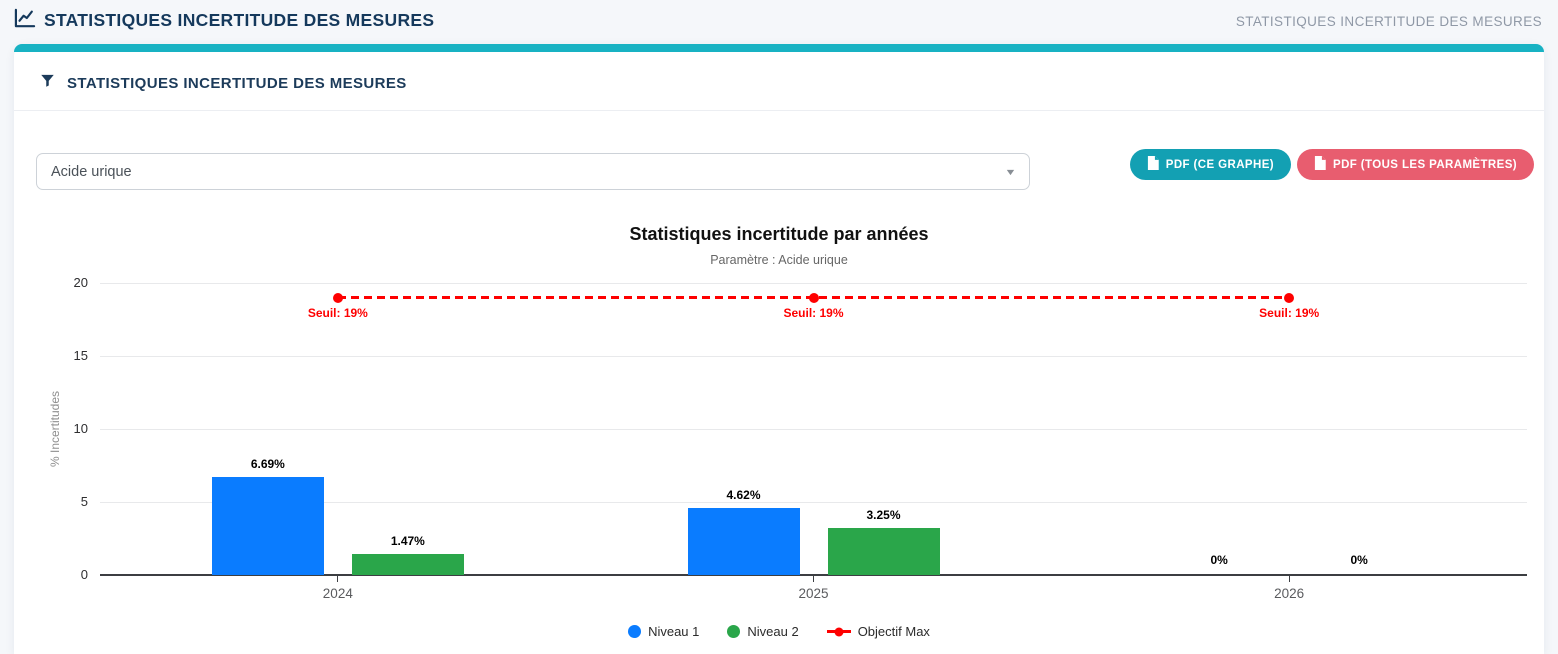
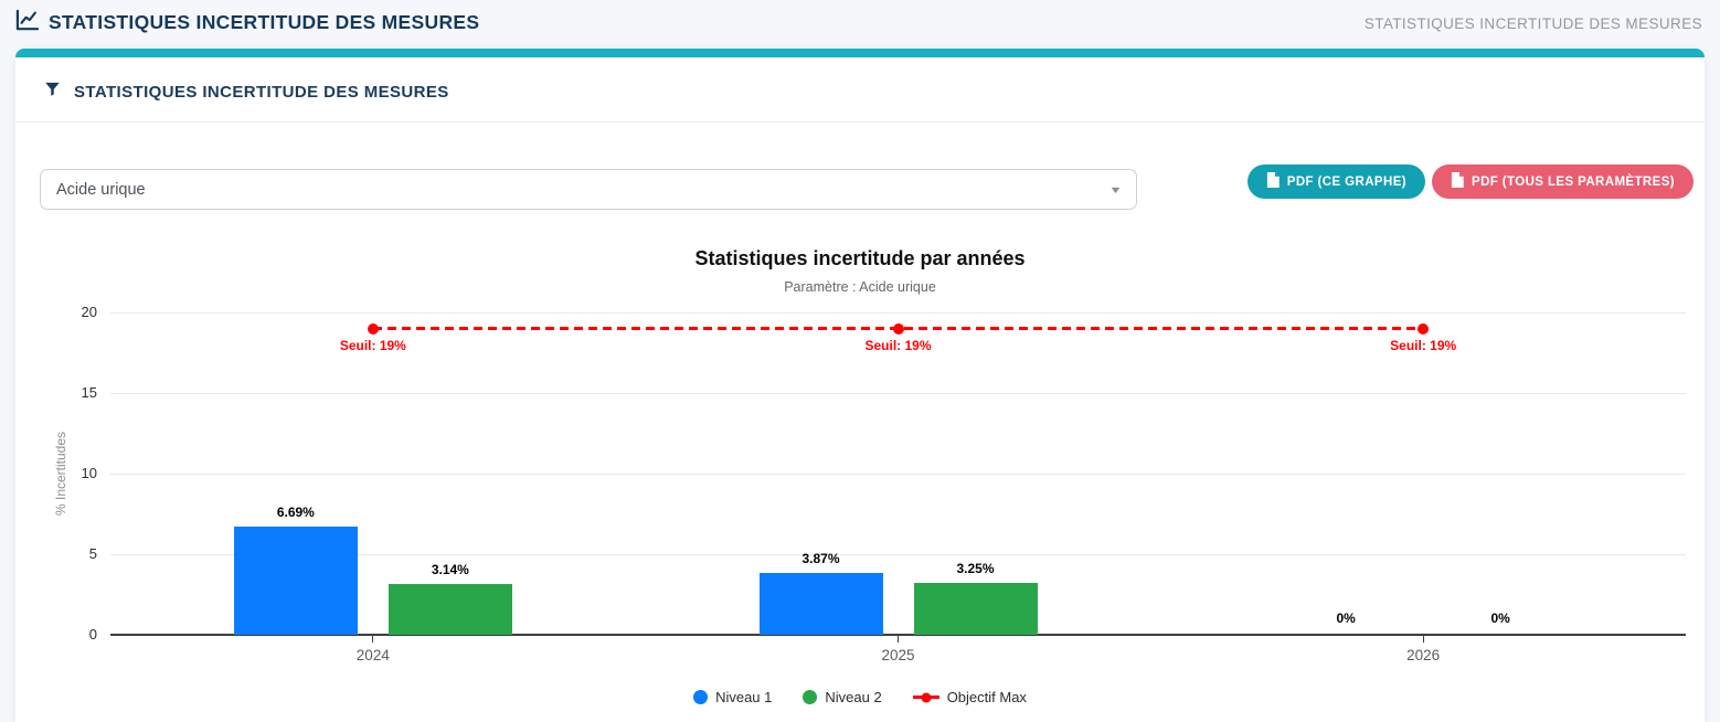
Niveau 2/2024: 1.47% -> 3.14%
Niveau 1/2025: 4.62% -> 3.87%
